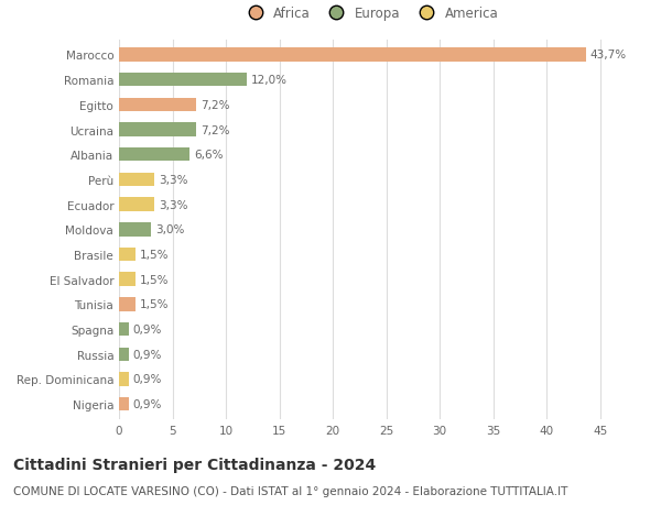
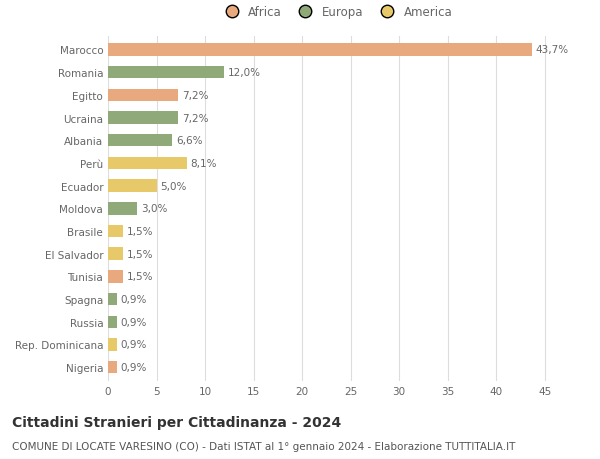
Perù: 3,3% -> 8,1%
Ecuador: 3,3% -> 5,0%
